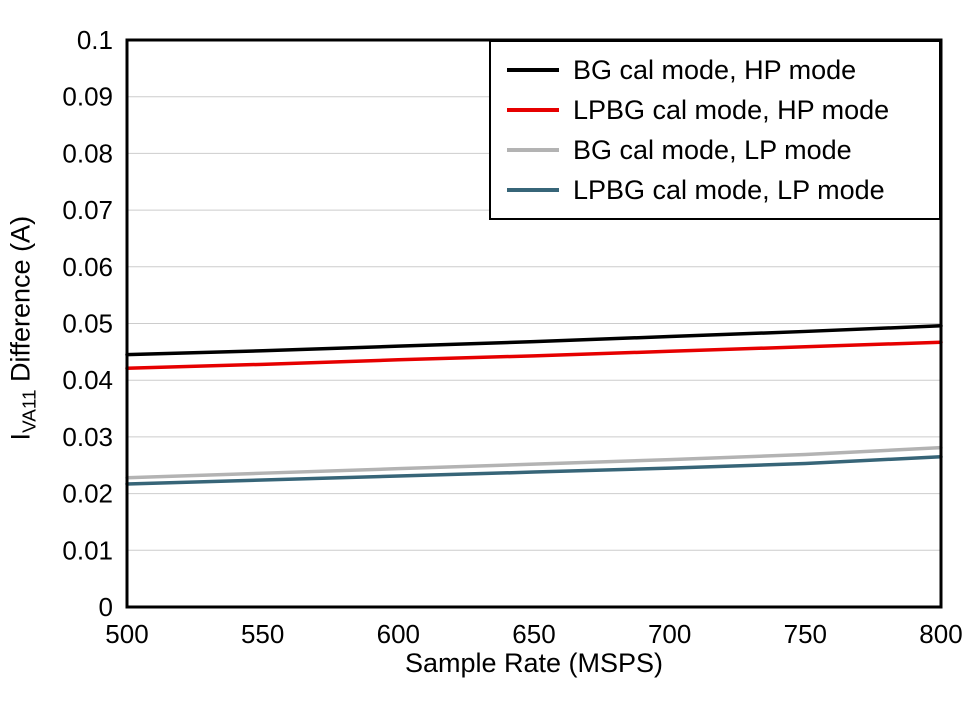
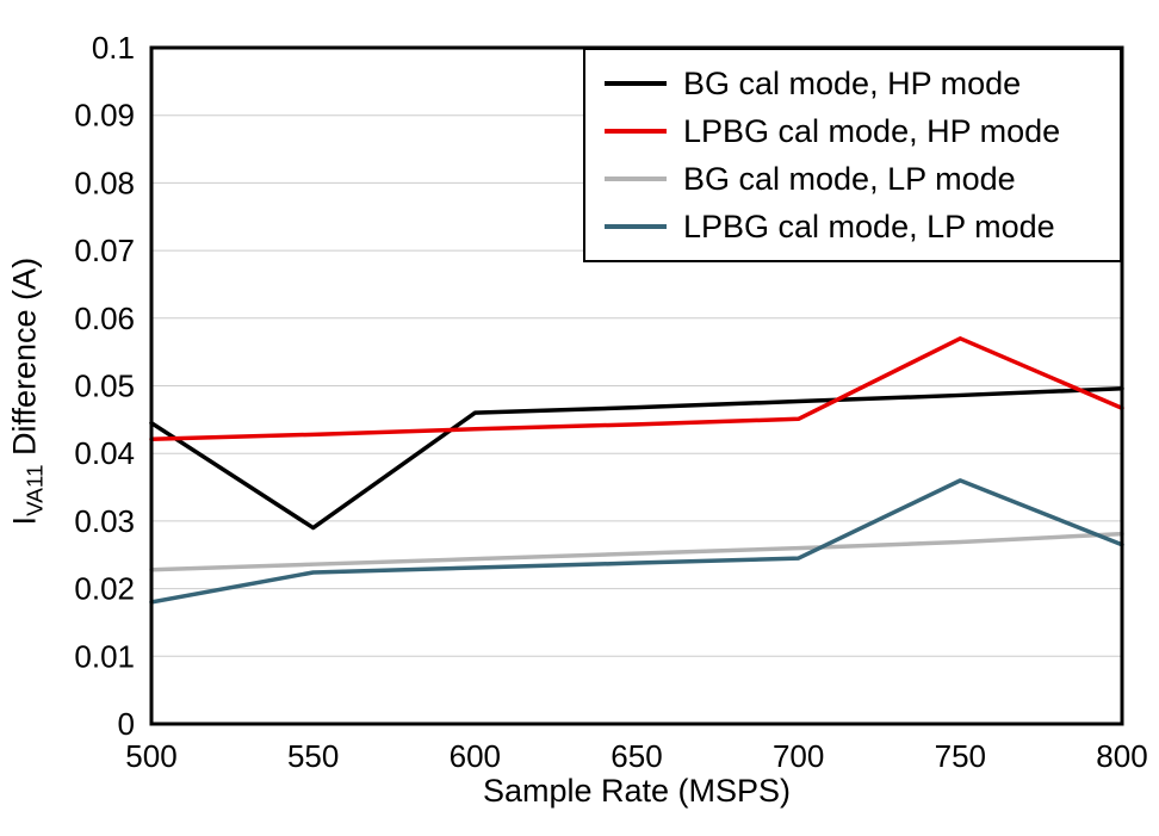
LPBG cal mode, LP mode/500: 0.022 -> 0.018
BG cal mode, HP mode/550: 0.045 -> 0.029
LPBG cal mode, HP mode/750: 0.046 -> 0.057
LPBG cal mode, LP mode/750: 0.025 -> 0.036
